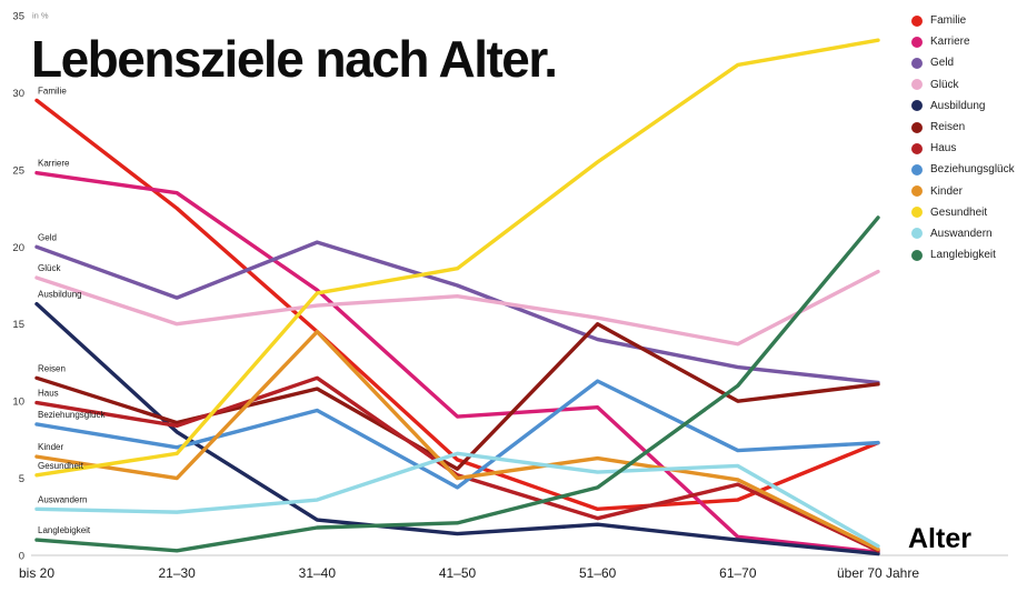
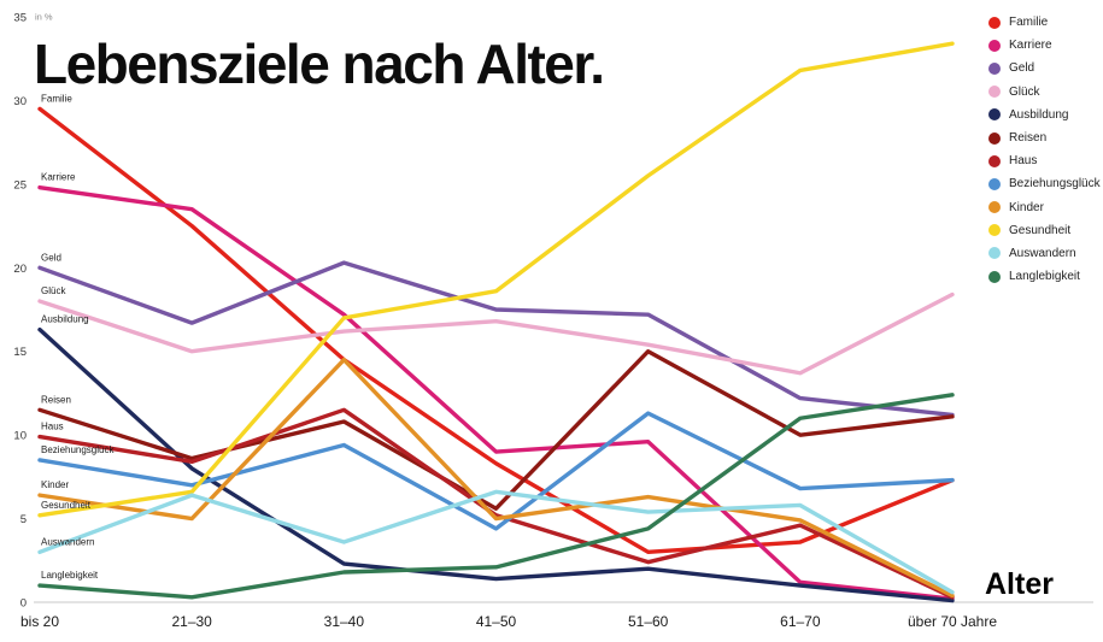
Auswandern/21–30: 2.8 -> 6.4
Familie/41–50: 6.2 -> 8.3
Geld/51–60: 14.0 -> 17.2
Langlebigkeit/über 70 Jahre: 21.9 -> 12.4
